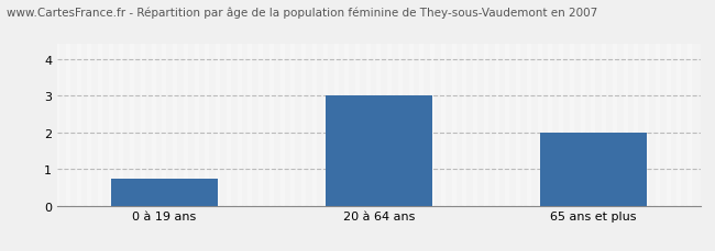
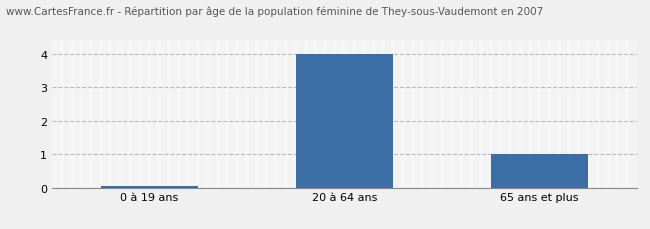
0 à 19 ans: 0.75 -> 0.05
20 à 64 ans: 3.00 -> 4.00
65 ans et plus: 2.00 -> 1.00
